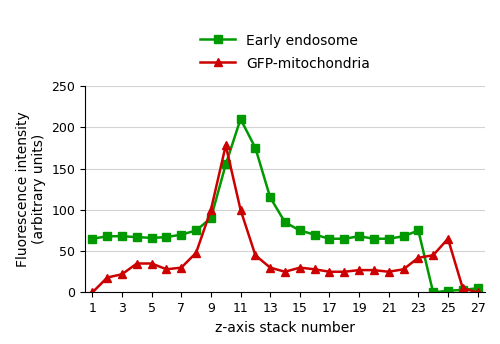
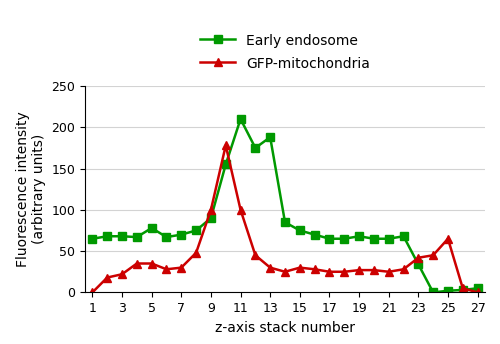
Early endosome/5: 66 -> 78
Early endosome/13: 115 -> 188
Early endosome/23: 75 -> 34
